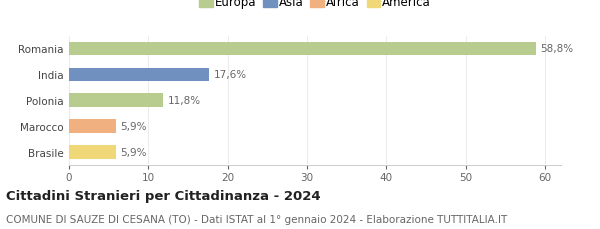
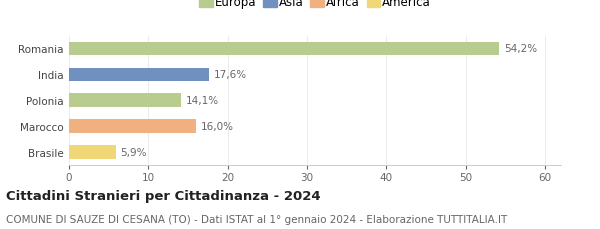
Romania: 58,8% -> 54,2%
Polonia: 11,8% -> 14,1%
Marocco: 5,9% -> 16,0%
